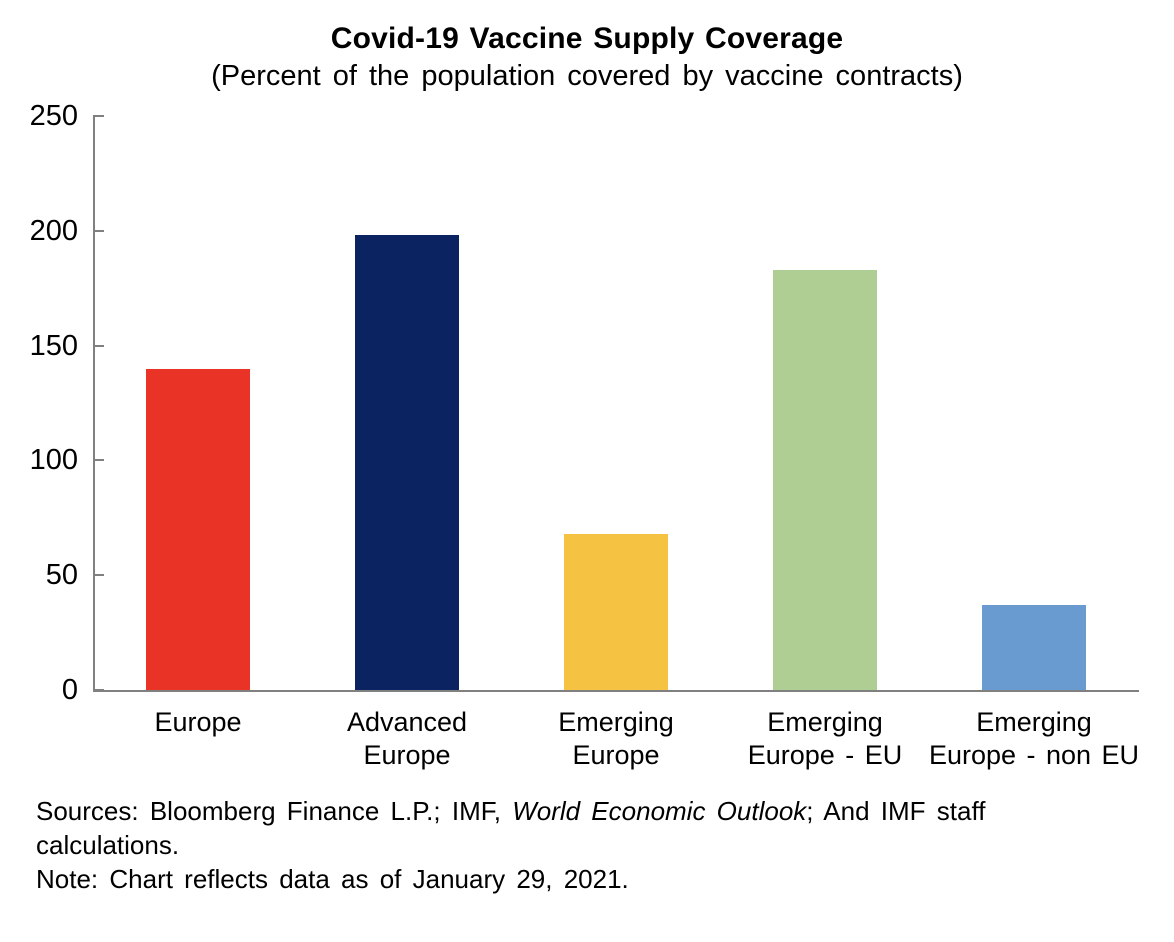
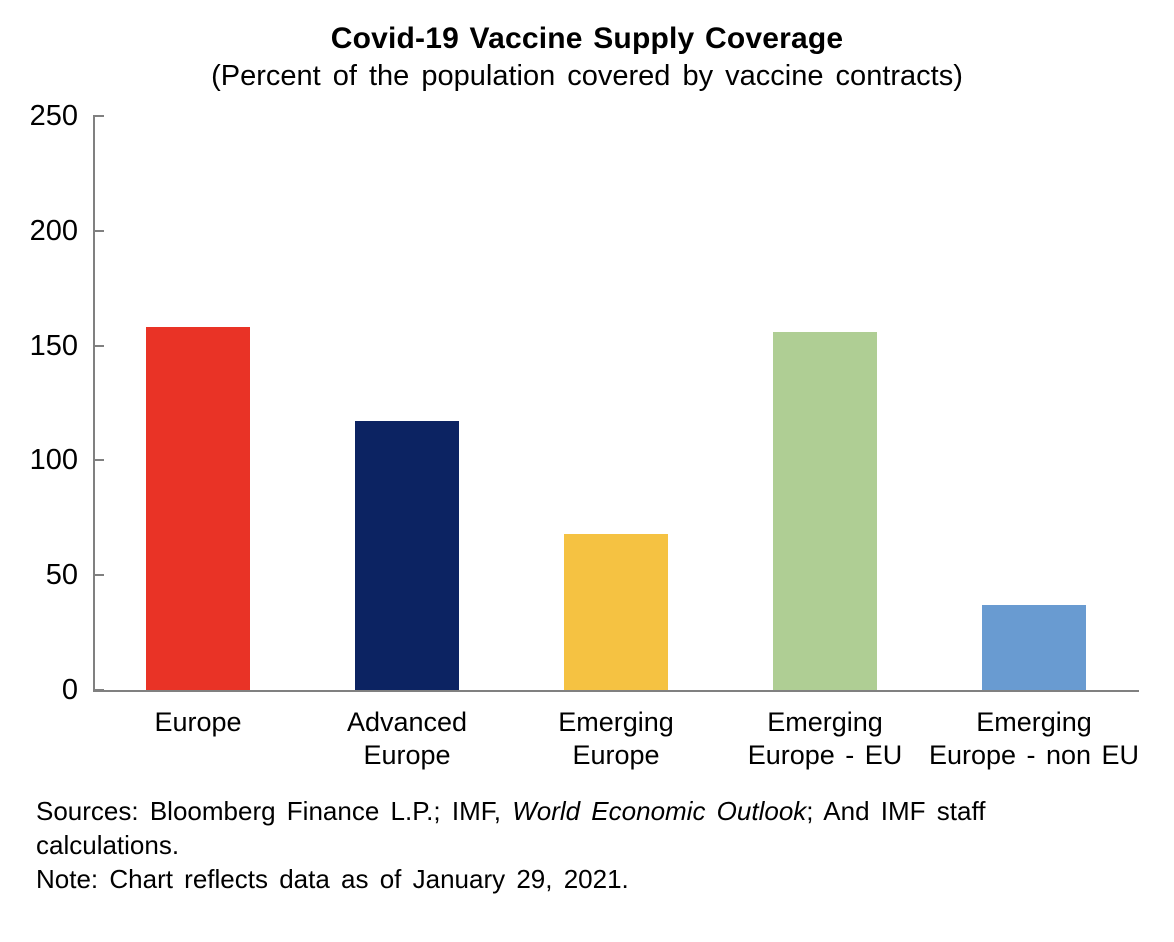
Europe: 140 -> 158
Advanced Europe: 198 -> 117
Emerging Europe - EU: 183 -> 156
